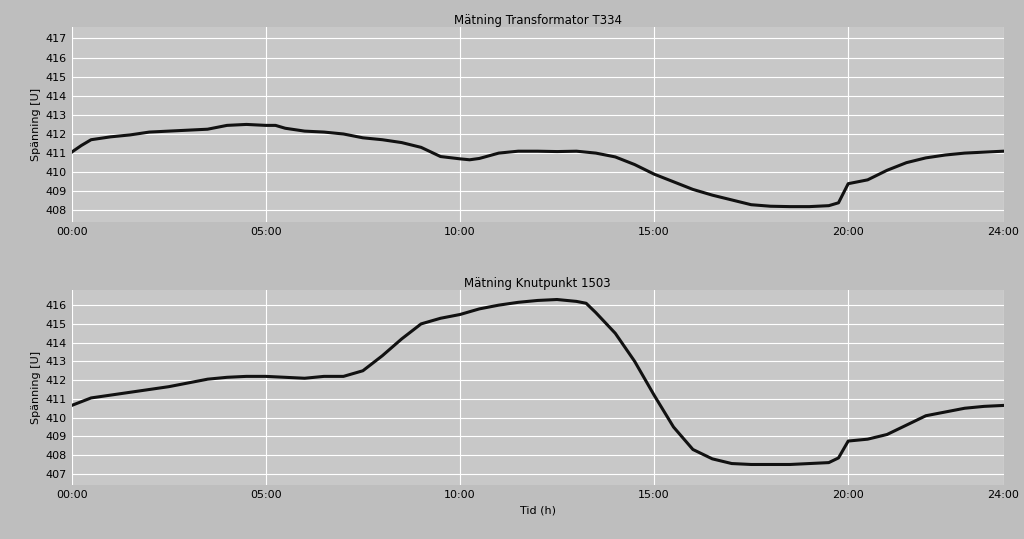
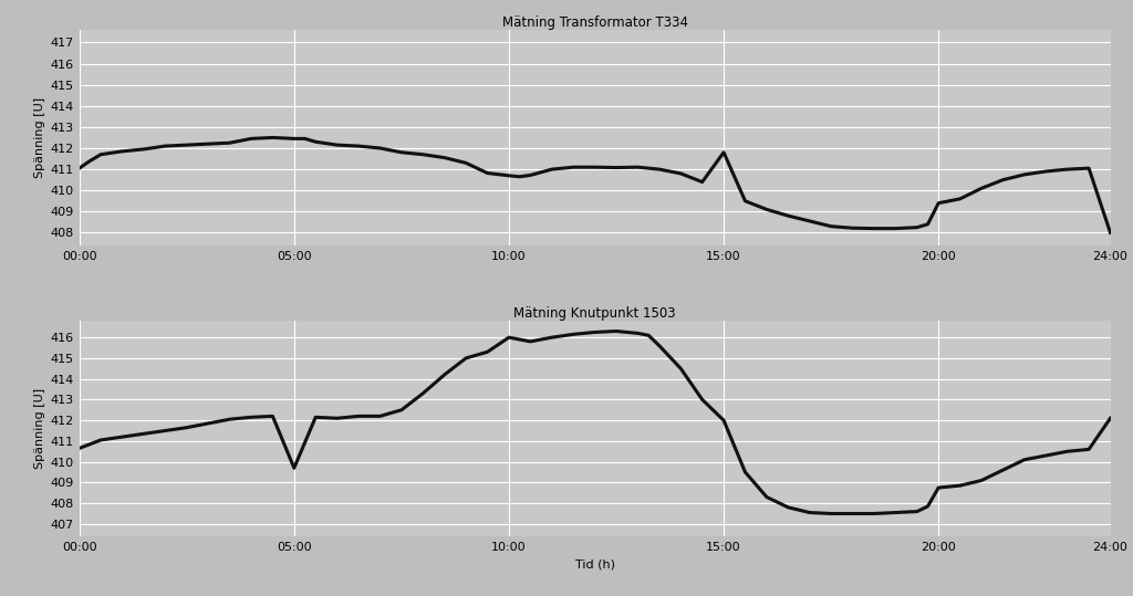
Mätning Transformator T334/15:00: 409.9 -> 411.8
Mätning Transformator T334/24:00: 411.1 -> 408.0
Mätning Knutpunkt 1503/05:00: 412.2 -> 409.7
Mätning Knutpunkt 1503/10:00: 415.5 -> 416.0
Mätning Knutpunkt 1503/15:00: 411.2 -> 412.0
Mätning Knutpunkt 1503/24:00: 410.6 -> 412.1
